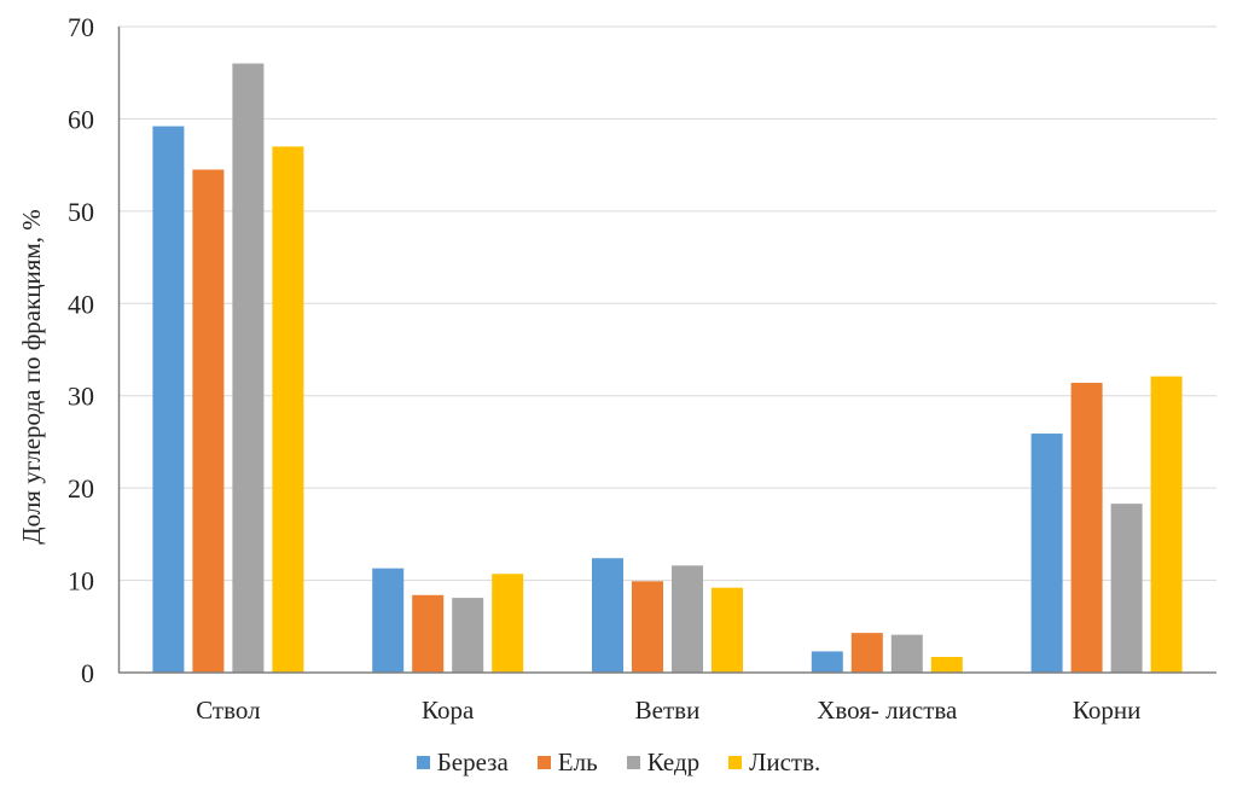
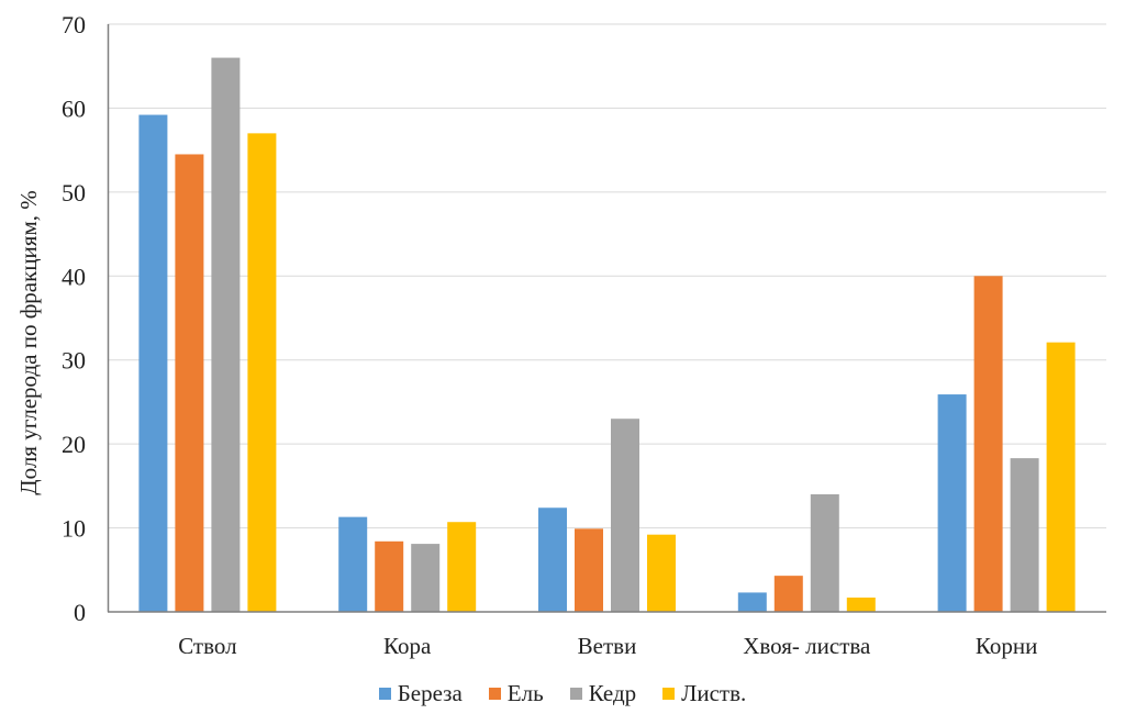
Кедр/Ветви: 12 -> 23
Кедр/Хвоя- листва: 4 -> 14
Ель/Корни: 31 -> 40
